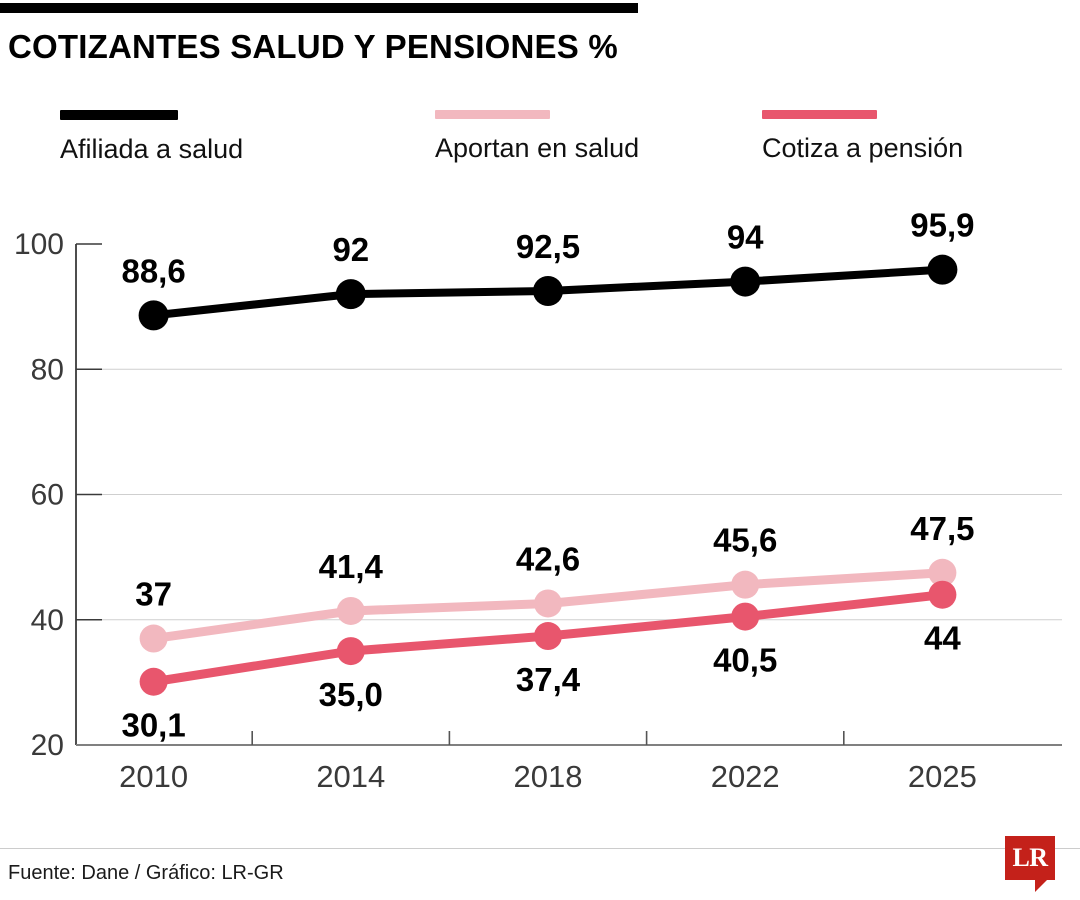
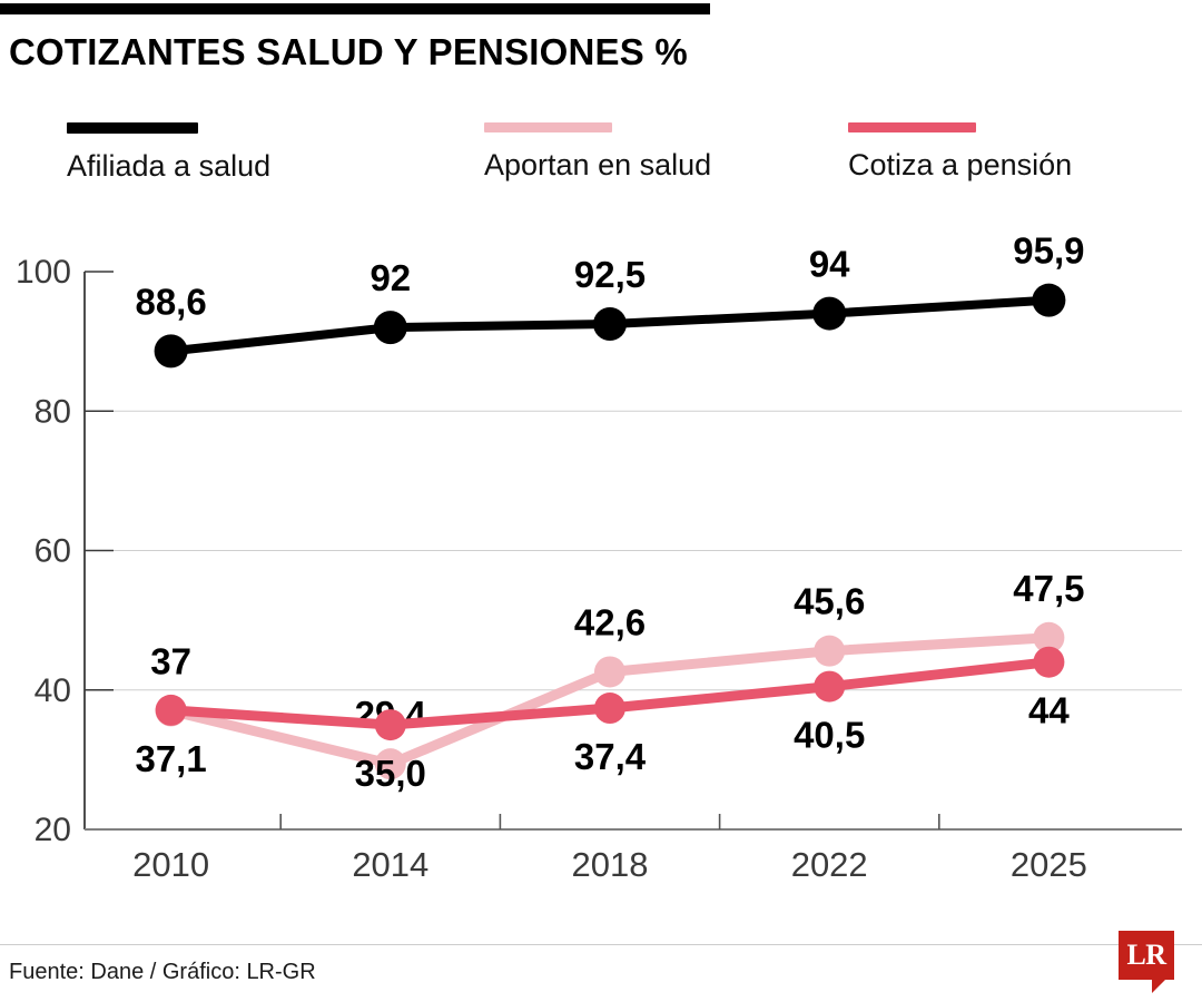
Cotiza a pensión/2010: 30,1 -> 37,1
Aportan en salud/2014: 41,4 -> 29,4
